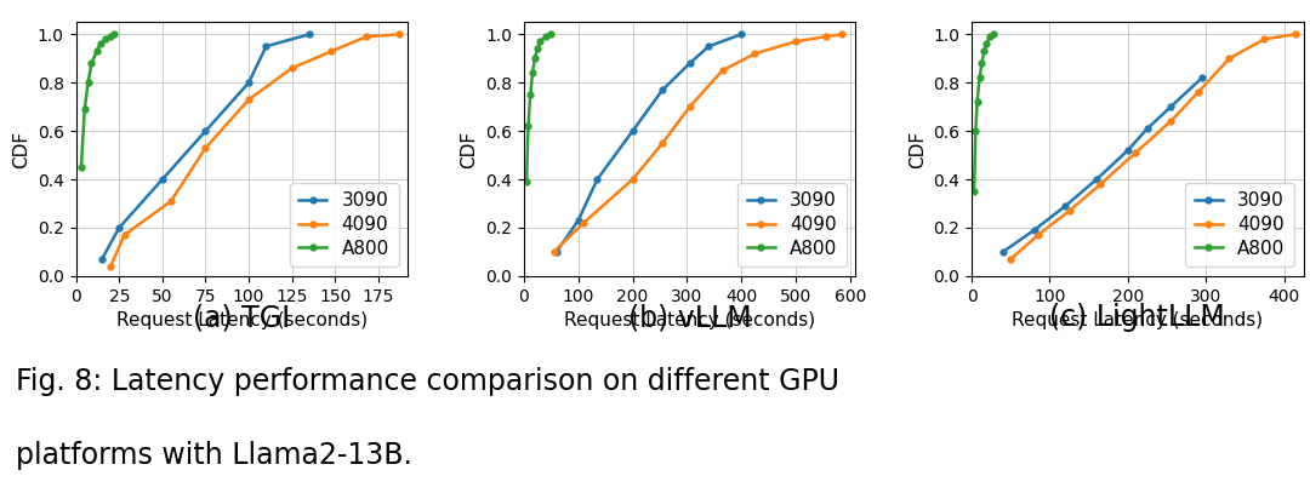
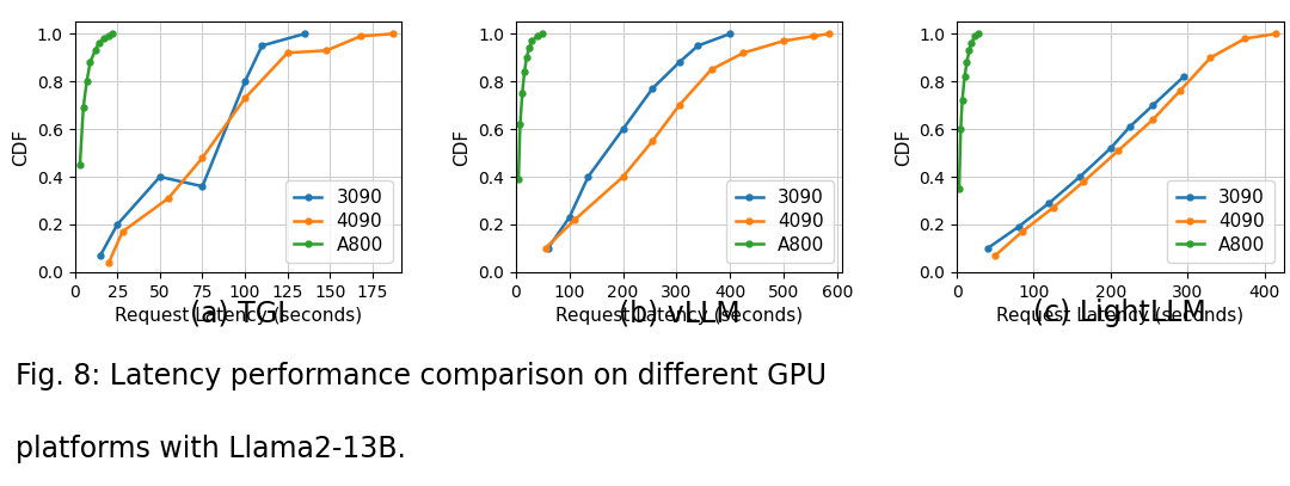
3090/75: 0.60 -> 0.36
4090/75: 0.53 -> 0.48
4090/125: 0.86 -> 0.92
